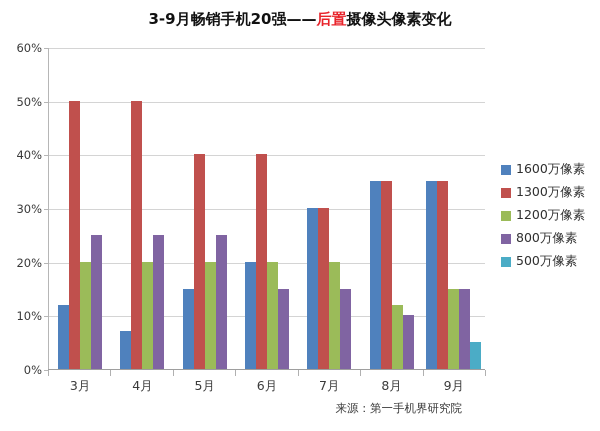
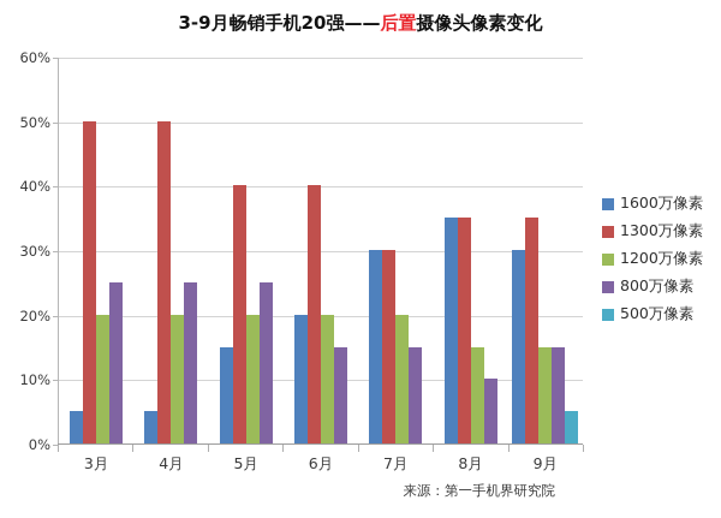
1600万像素/3月: 12% -> 5%
1600万像素/4月: 7% -> 5%
1200万像素/8月: 12% -> 15%
1600万像素/9月: 35% -> 30%
